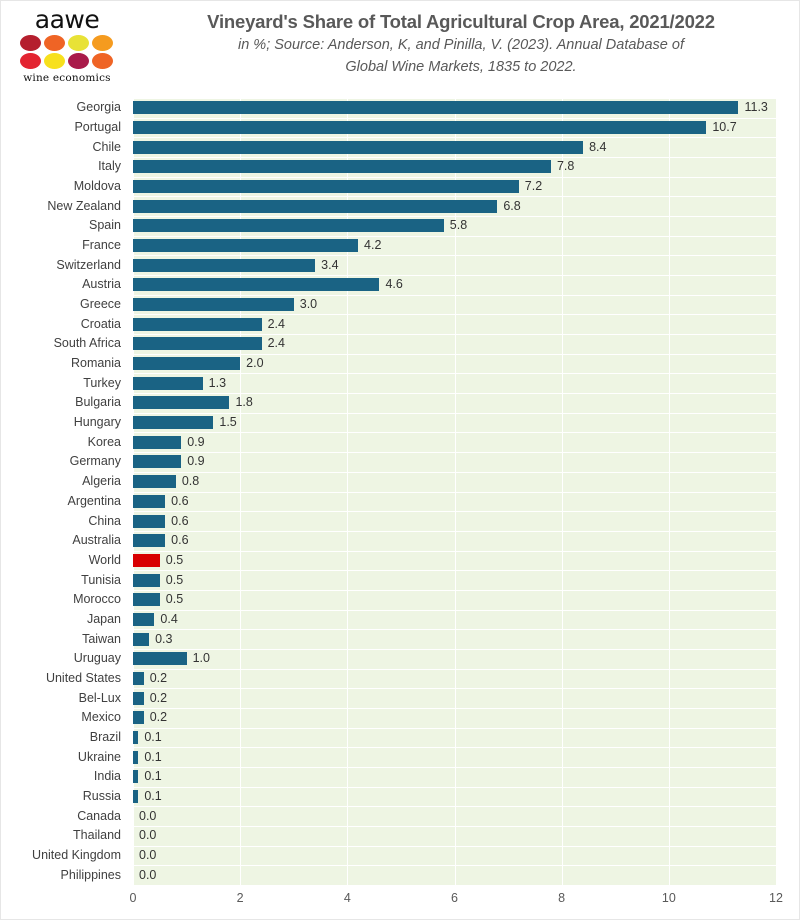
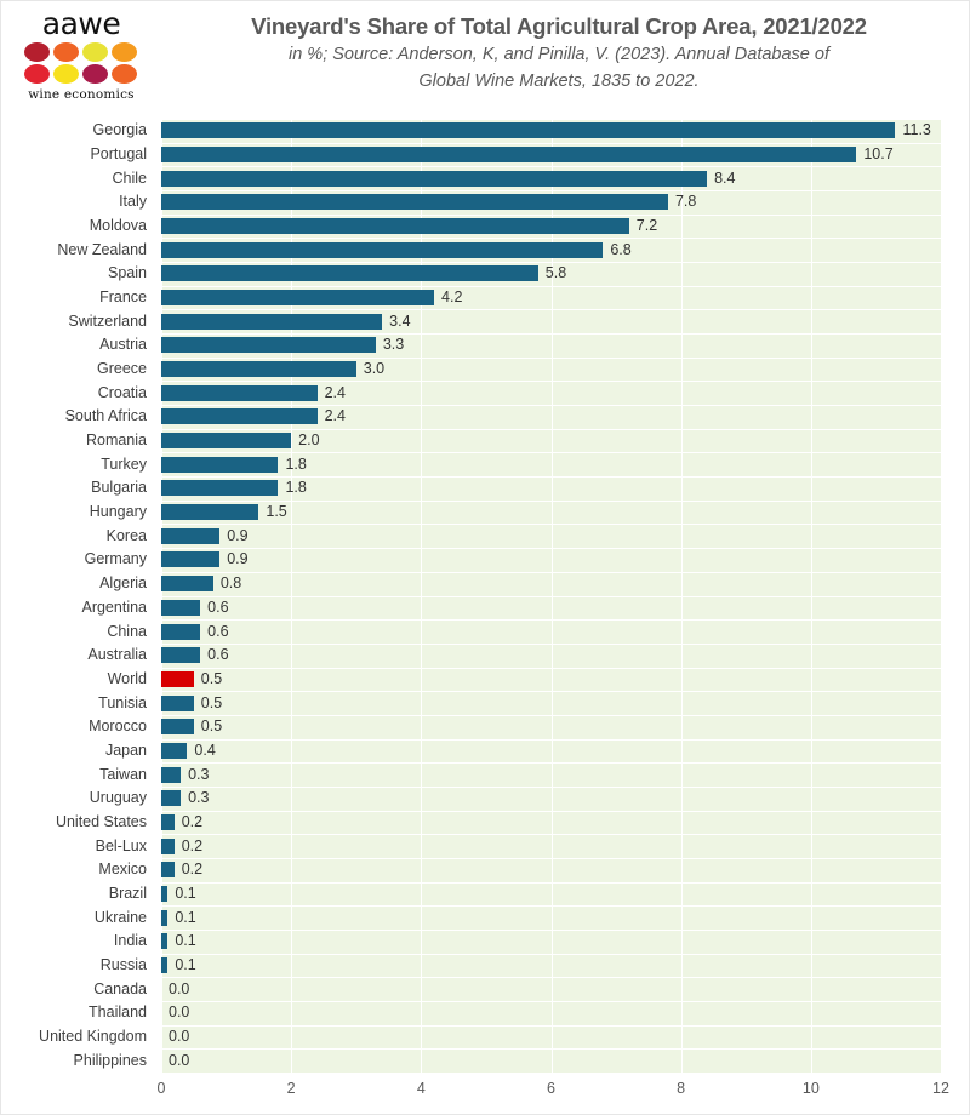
Austria: 4.6 -> 3.3
Turkey: 1.3 -> 1.8
Uruguay: 1.0 -> 0.3
